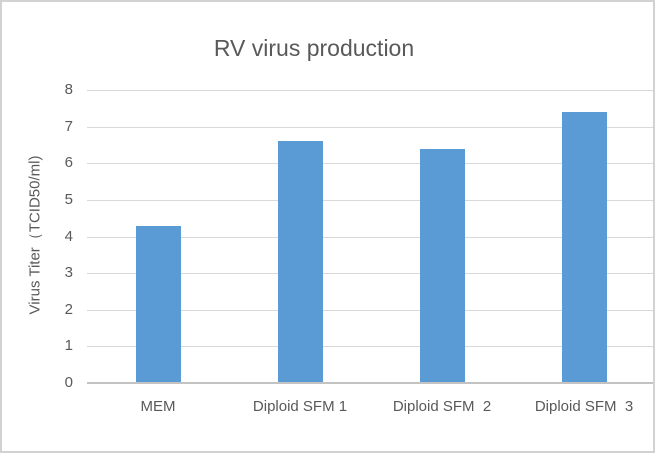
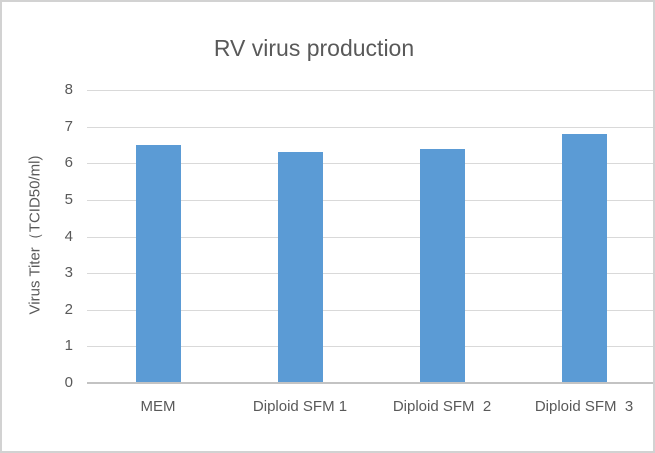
MEM: 4.3 -> 6.5
Diploid SFM 1: 6.6 -> 6.3
Diploid SFM 3: 7.4 -> 6.8
